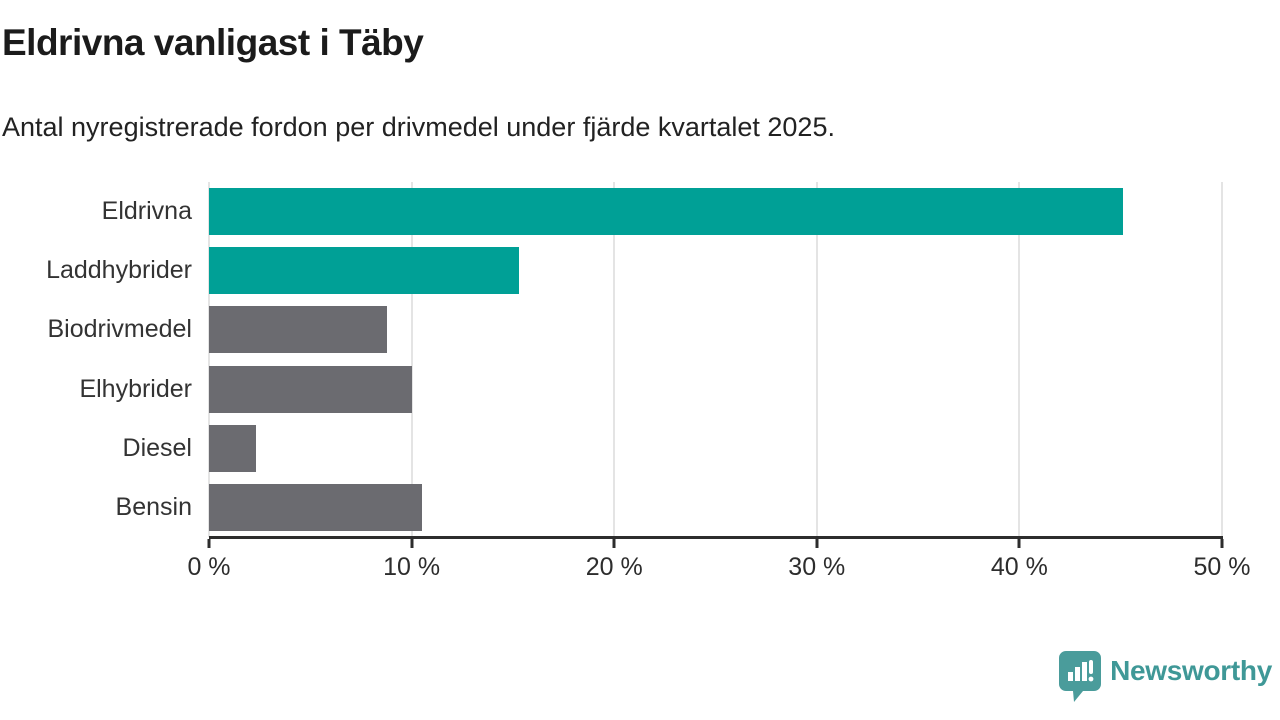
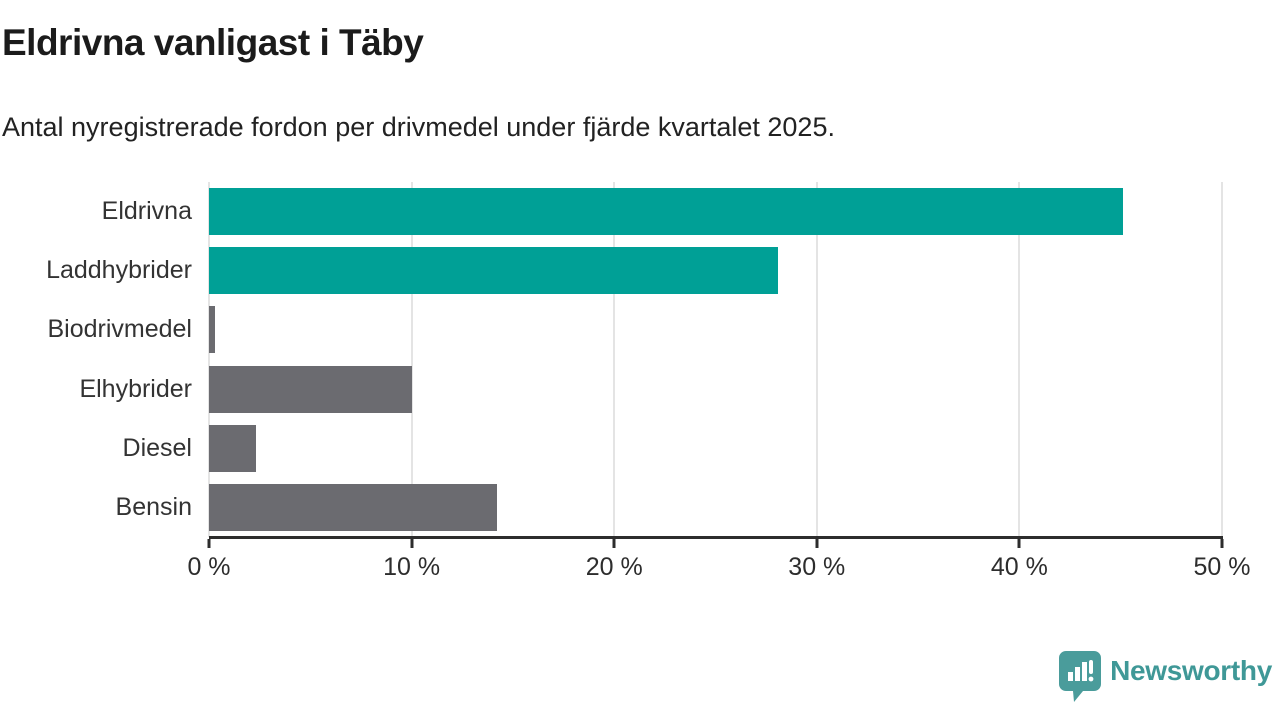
Laddhybrider: 15.3% -> 28.1%
Biodrivmedel: 8.8% -> 0.3%
Bensin: 10.5% -> 14.2%
